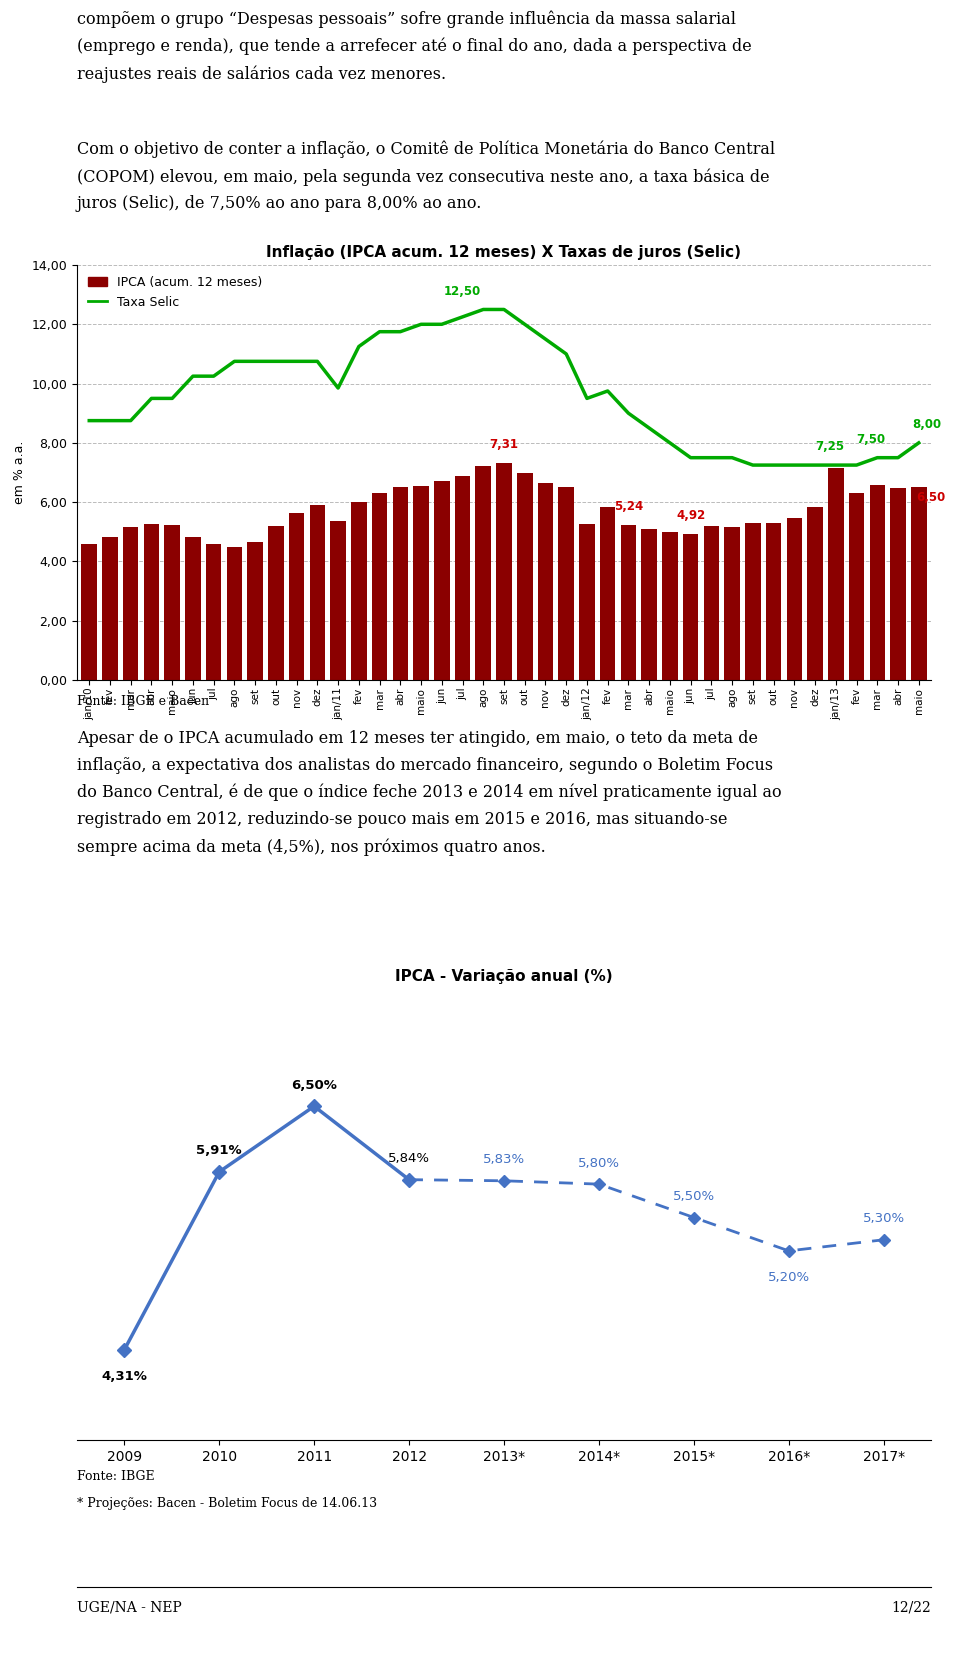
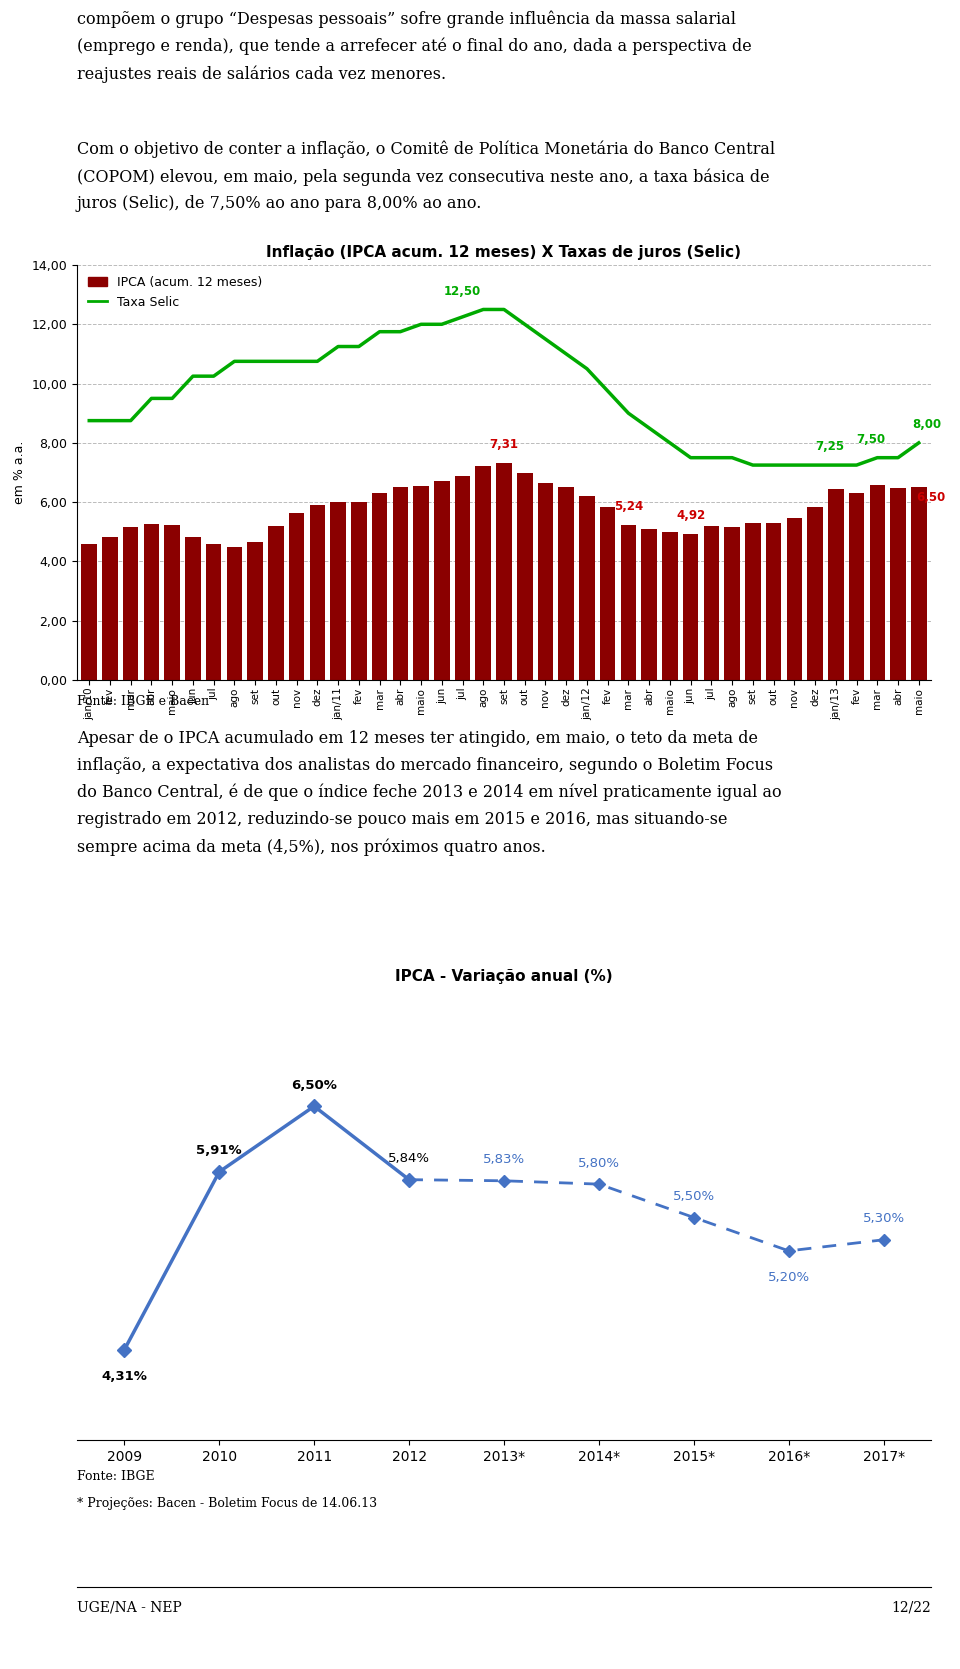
Inflação (IPCA acum. 12 meses) X Taxas de juros (Selic)/IPCA (acum. 12 meses)/jan/11: 5,35 -> 6,00
Inflação (IPCA acum. 12 meses) X Taxas de juros (Selic)/Taxa Selic/jan/11: 9,85 -> 11,25
Inflação (IPCA acum. 12 meses) X Taxas de juros (Selic)/IPCA (acum. 12 meses)/jan/12: 5,25 -> 6,22
Inflação (IPCA acum. 12 meses) X Taxas de juros (Selic)/Taxa Selic/jan/12: 9,50 -> 10,50
Inflação (IPCA acum. 12 meses) X Taxas de juros (Selic)/IPCA (acum. 12 meses)/jan/13: 7,15 -> 6,43
